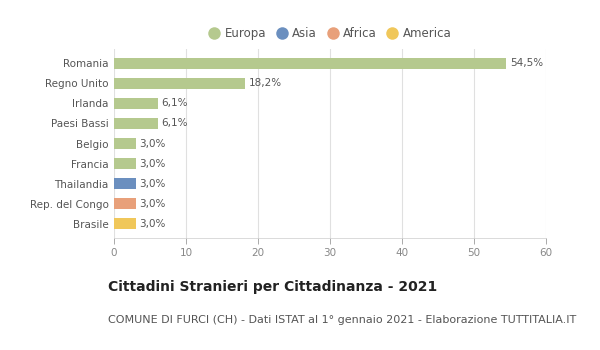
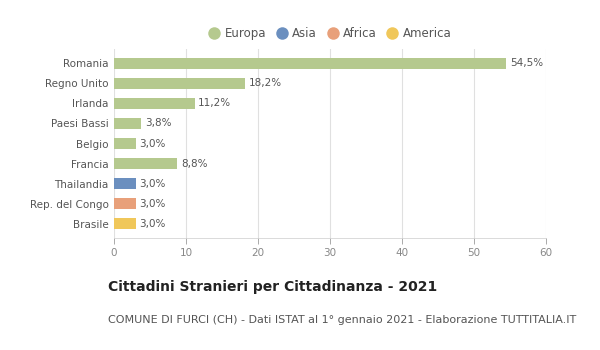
Irlanda: 6,1% -> 11,2%
Paesi Bassi: 6,1% -> 3,8%
Francia: 3,0% -> 8,8%
